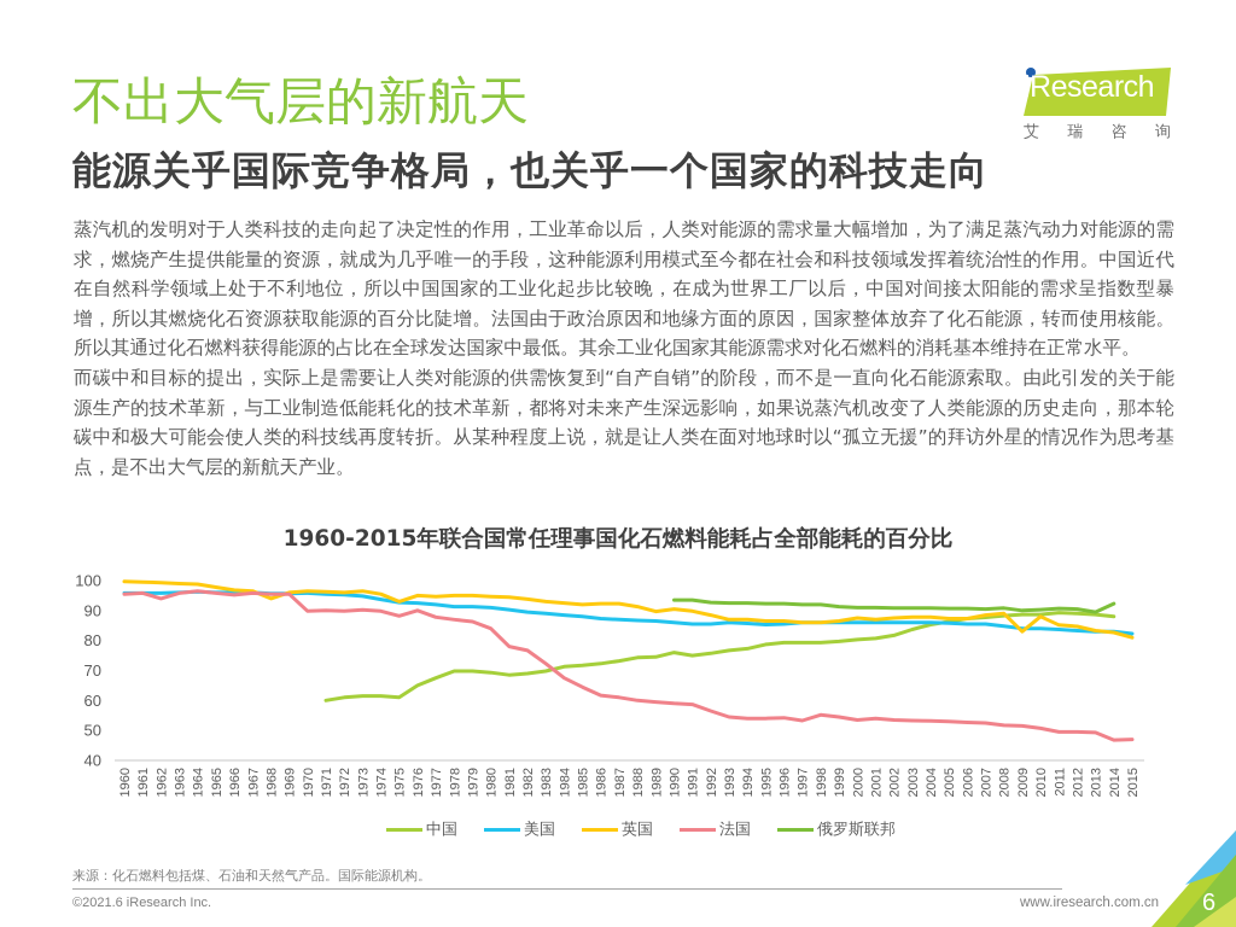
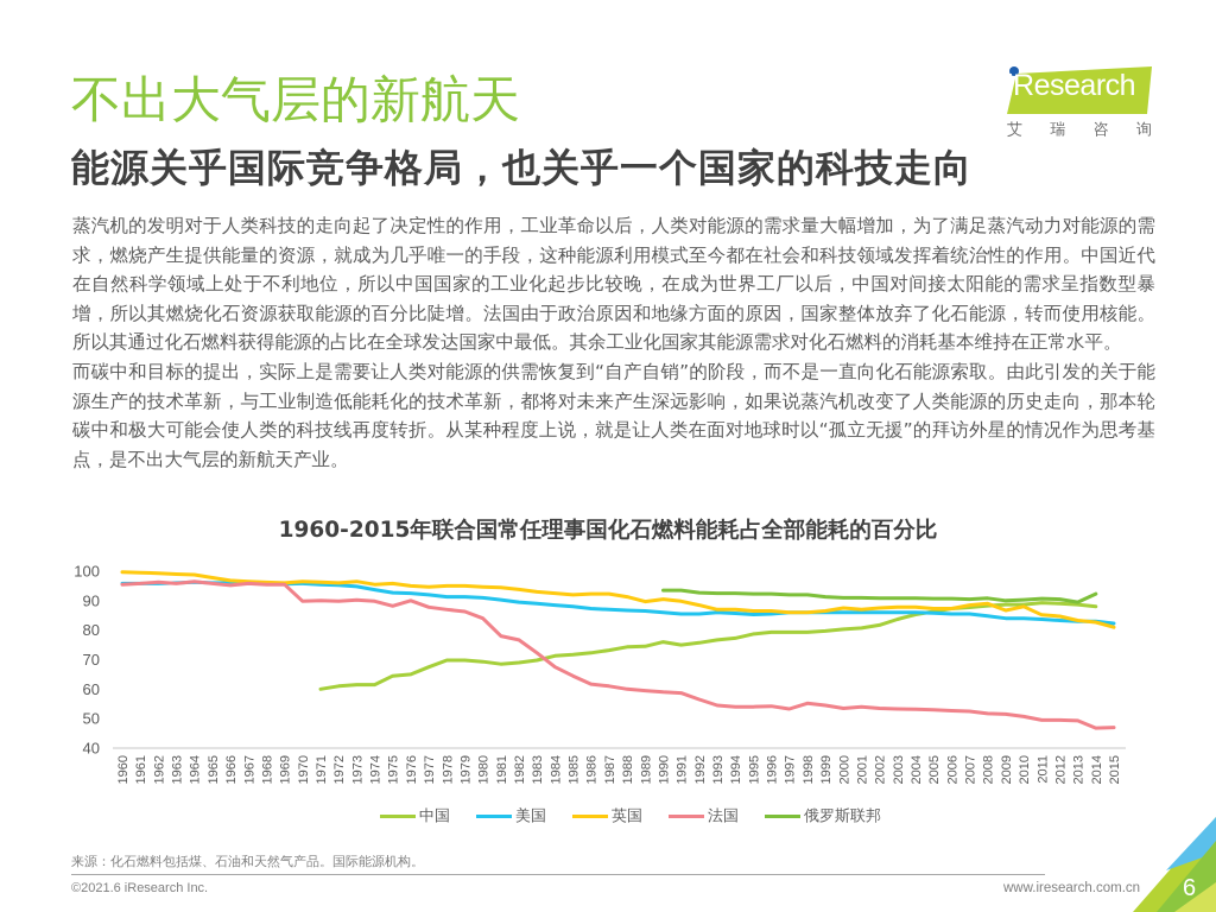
法国/1962: 94 -> 96
英国/1968: 94 -> 96
中国/1975: 61 -> 64
英国/1975: 93 -> 96
英国/2009: 83 -> 87
